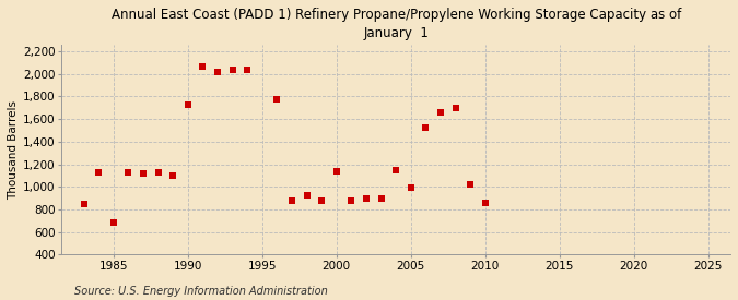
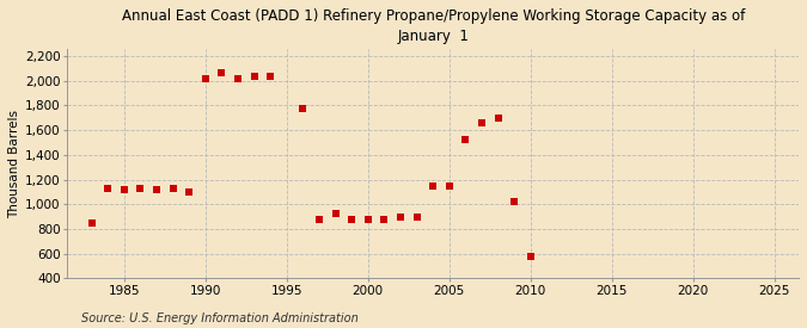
1985: 680 -> 1,120
1990: 1,730 -> 2,020
2000: 1,140 -> 880
2005: 990 -> 1,150
2010: 860 -> 580
